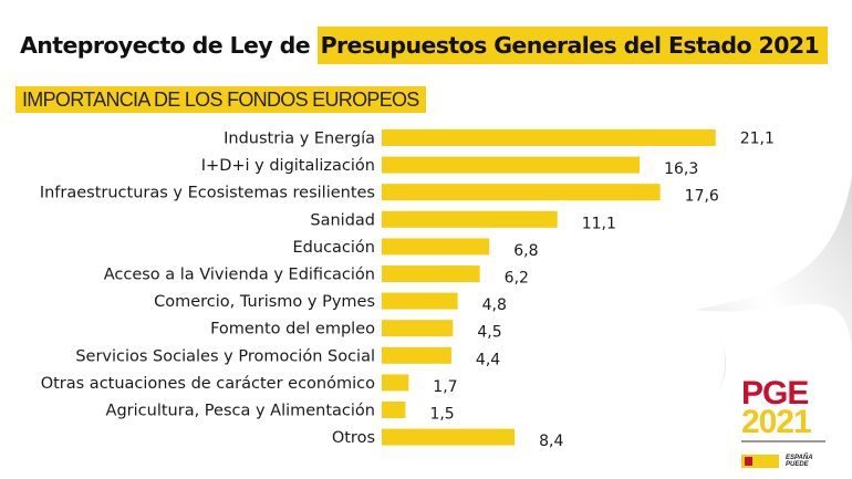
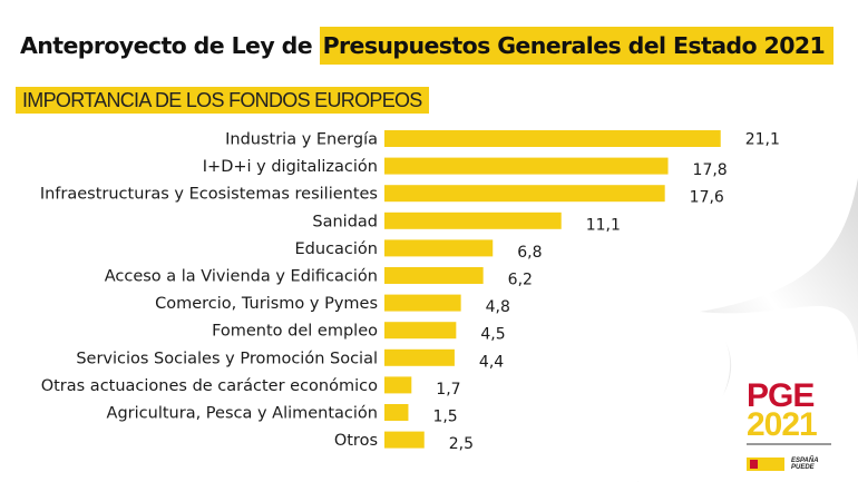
I+D+i y digitalización: 16,3 -> 17,8
Otros: 8,4 -> 2,5
